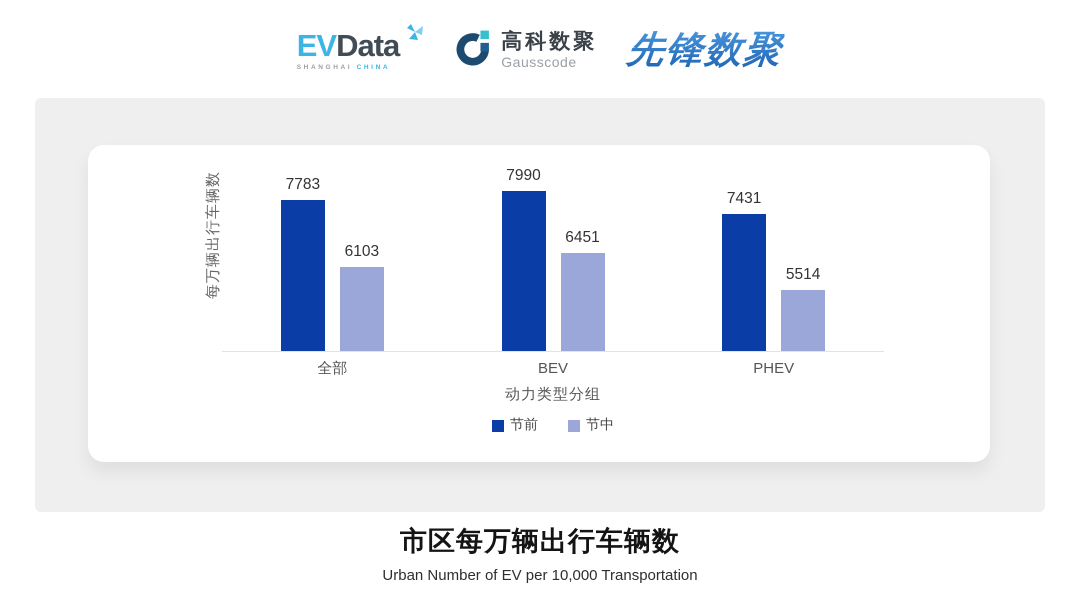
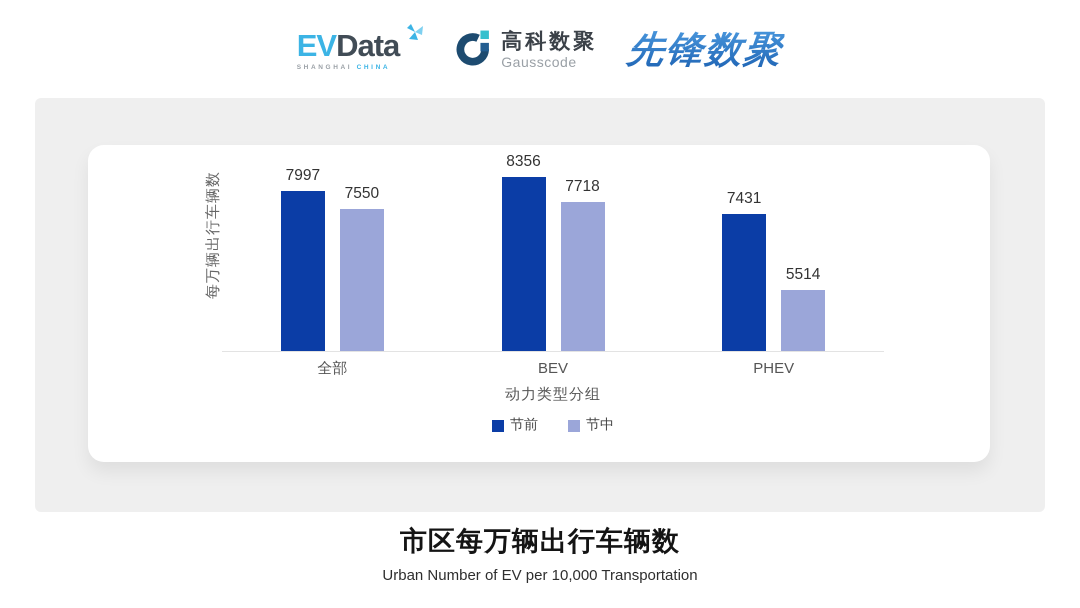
节前/全部: 7783 -> 7997
节中/全部: 6103 -> 7550
节前/BEV: 7990 -> 8356
节中/BEV: 6451 -> 7718
